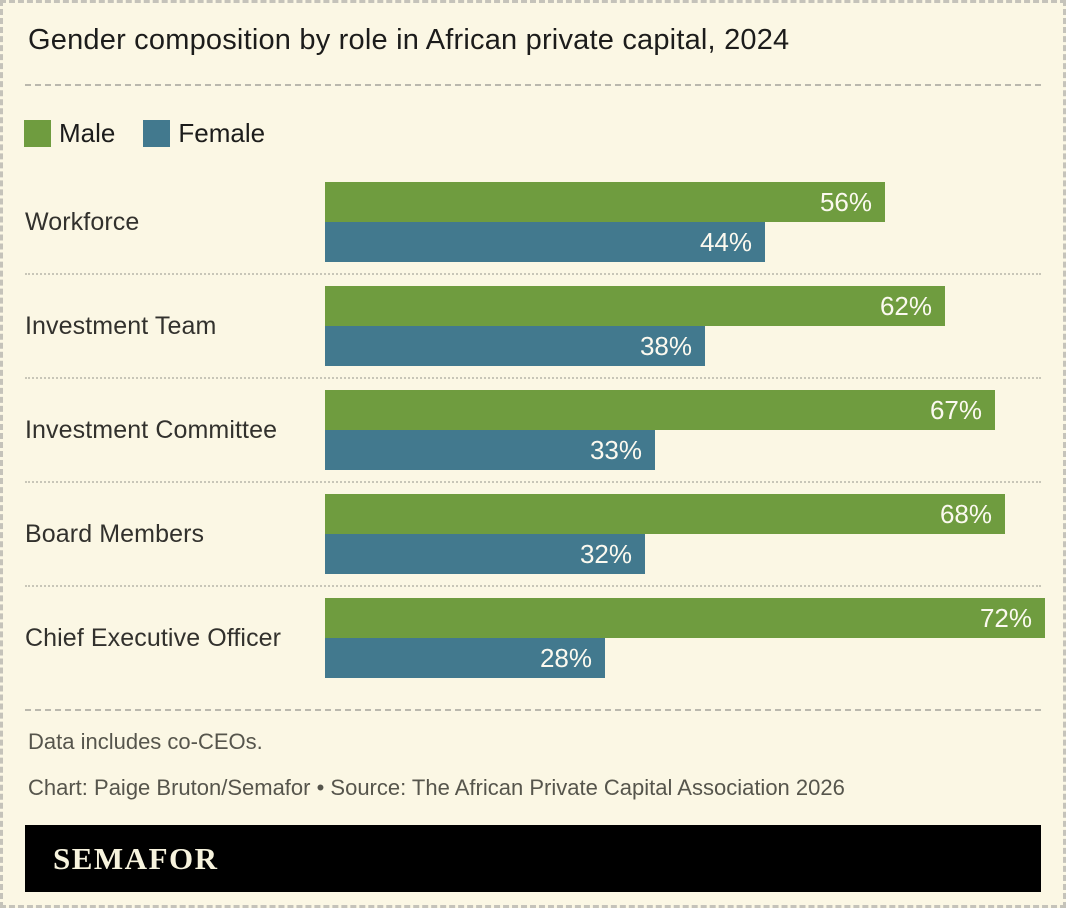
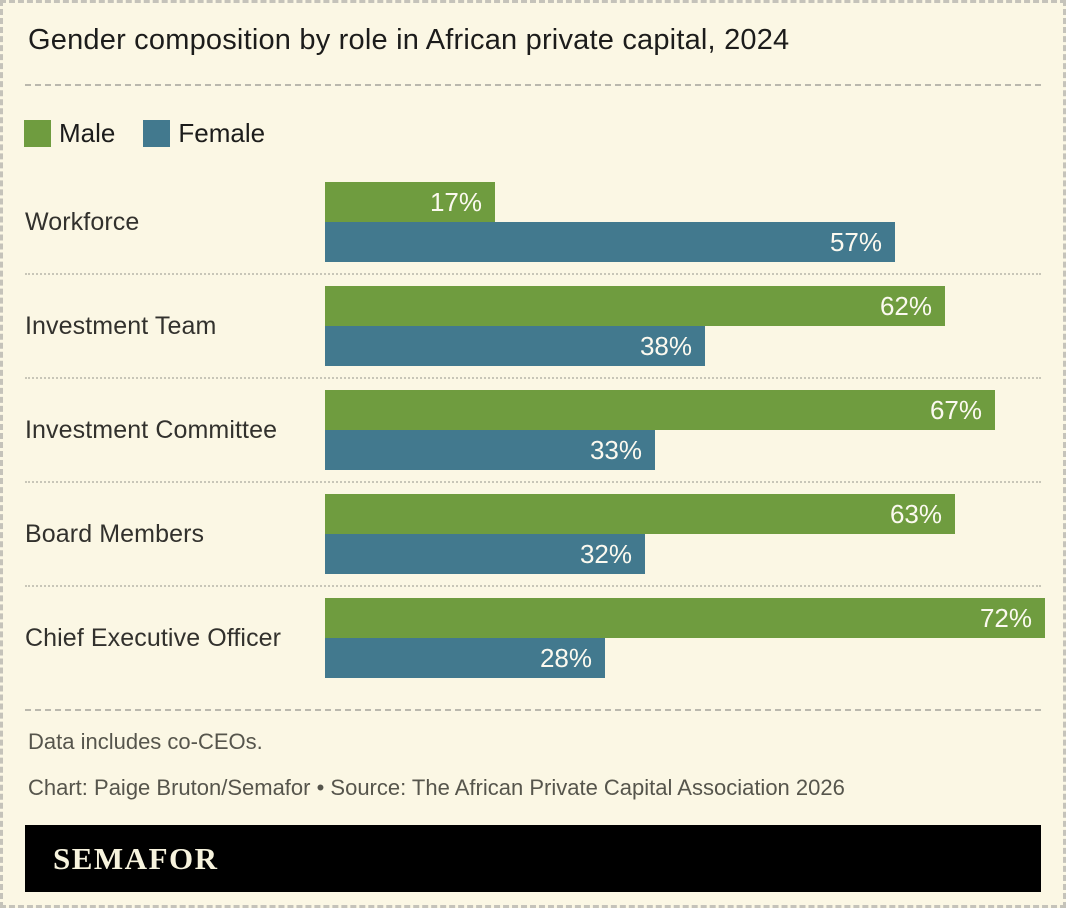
Male/Workforce: 56% -> 17%
Female/Workforce: 44% -> 57%
Male/Board Members: 68% -> 63%
